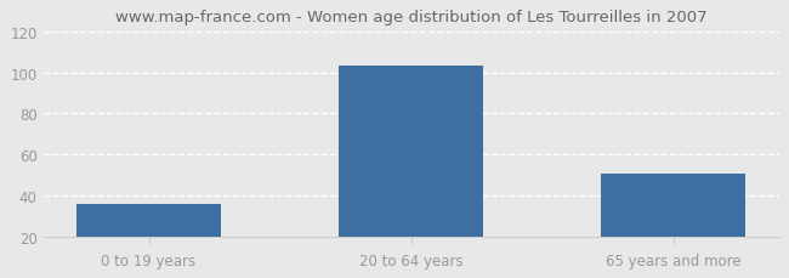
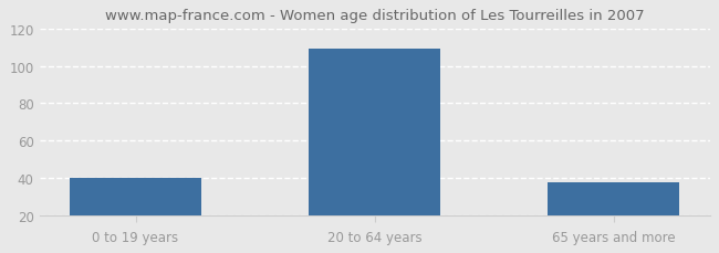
0 to 19 years: 36 -> 40
20 to 64 years: 103 -> 109
65 years and more: 51 -> 38
